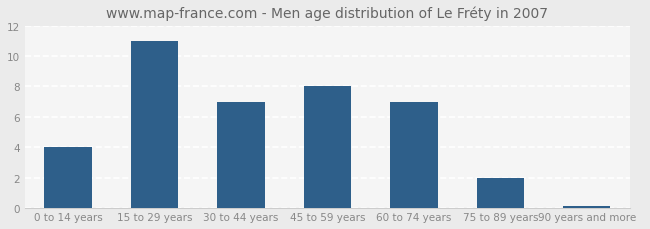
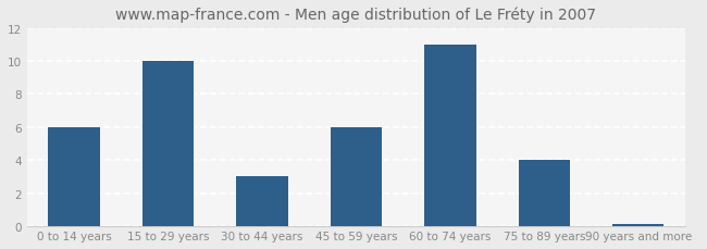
0 to 14 years: 4.0 -> 6.0
15 to 29 years: 11.0 -> 10.0
30 to 44 years: 7.0 -> 3.0
45 to 59 years: 8.0 -> 6.0
60 to 74 years: 7.0 -> 11.0
75 to 89 years: 2.0 -> 4.0
